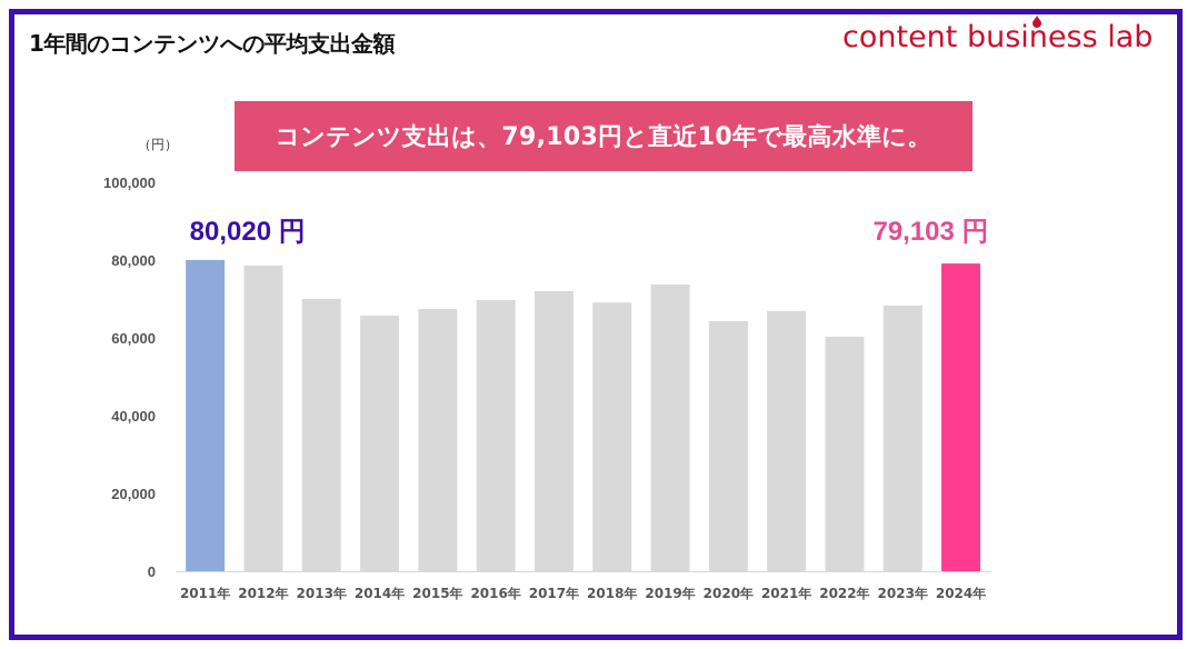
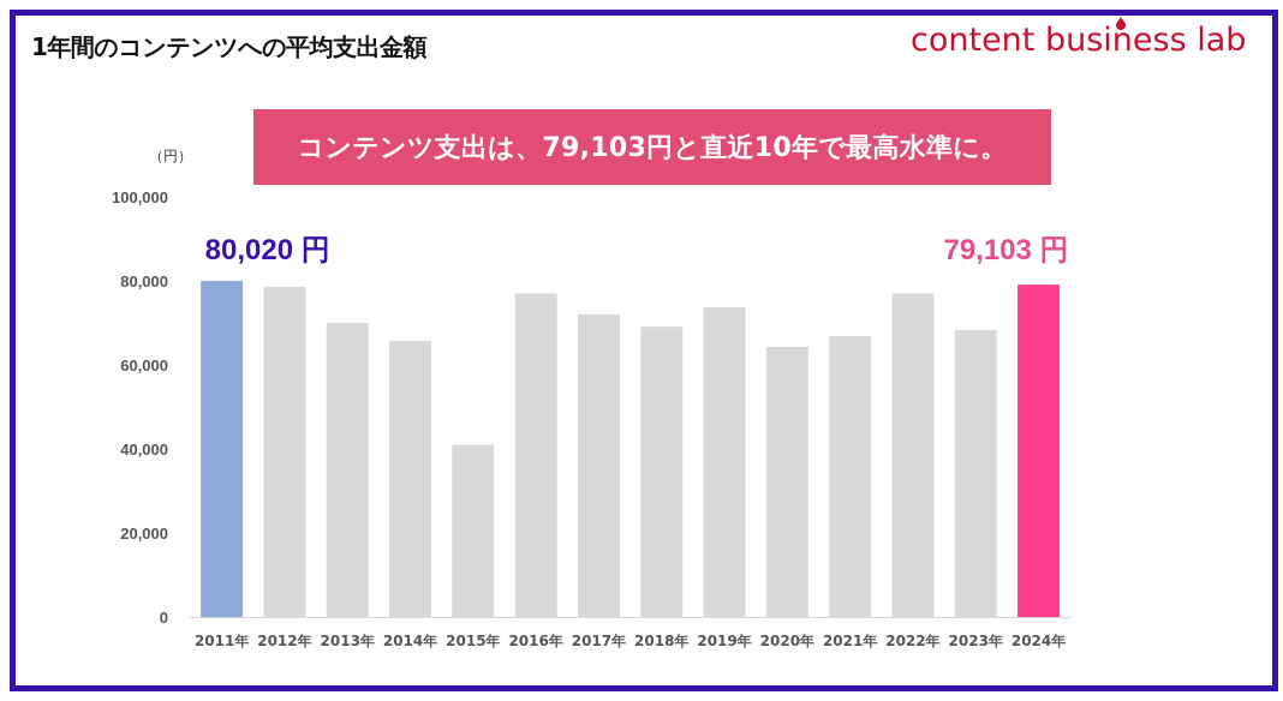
2015年: 67000 -> 41000
2016年: 70000 -> 77000
2022年: 60000 -> 77000
